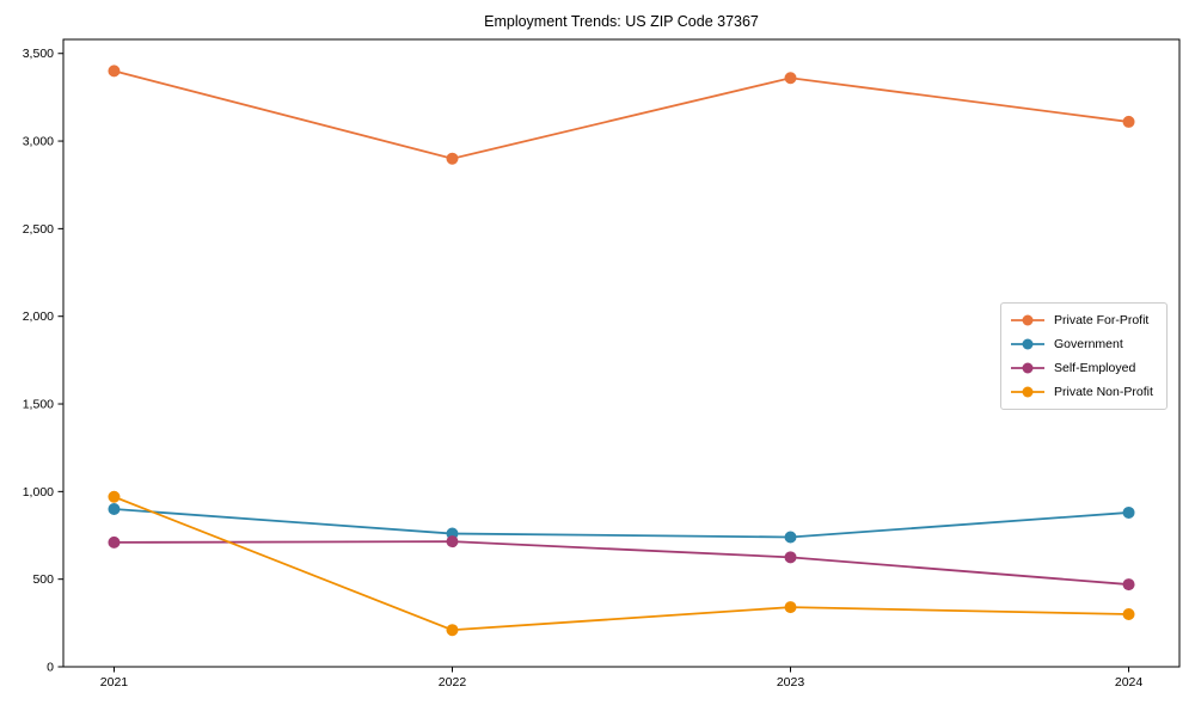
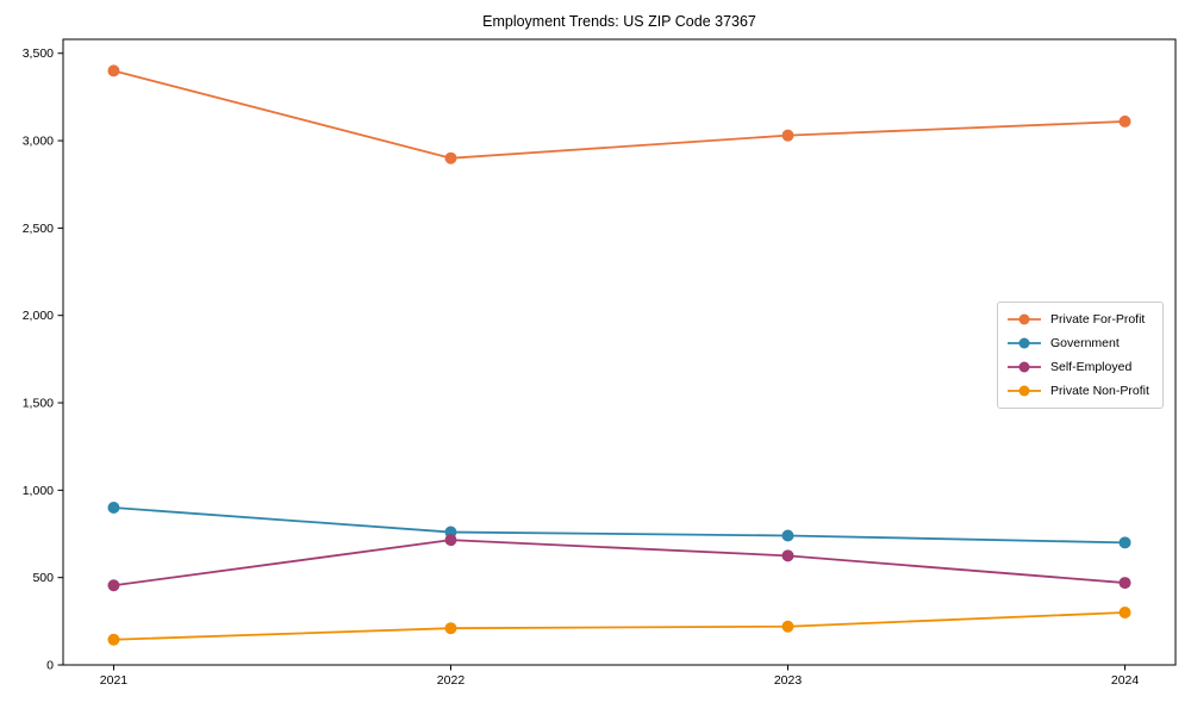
Self-Employed/2021: 710 -> 460
Private Non-Profit/2021: 970 -> 140
Private For-Profit/2023: 3360 -> 3030
Private Non-Profit/2023: 340 -> 220
Government/2024: 880 -> 700
